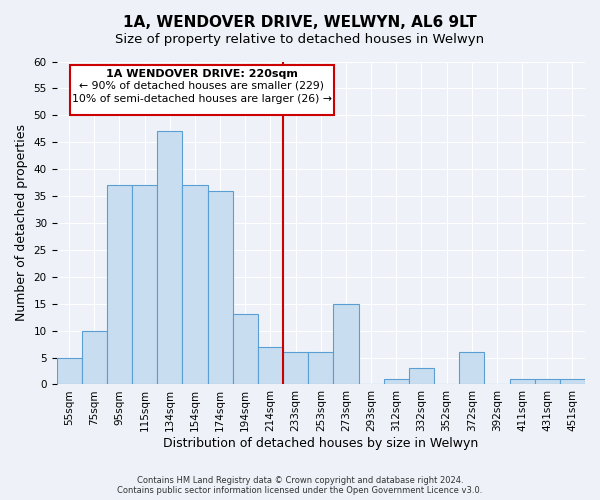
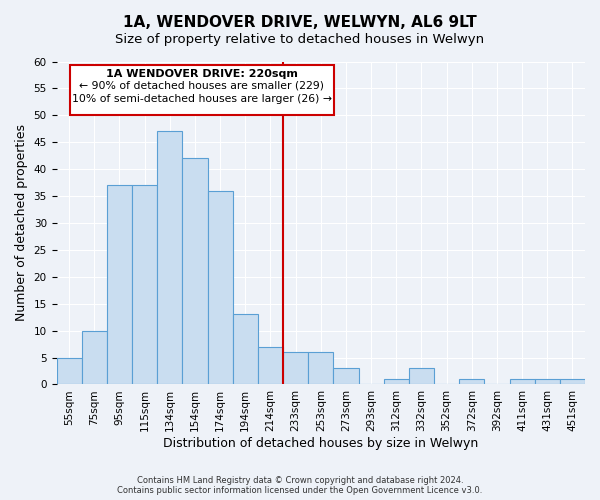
154sqm: 37 -> 42
273sqm: 15 -> 3
372sqm: 6 -> 1
